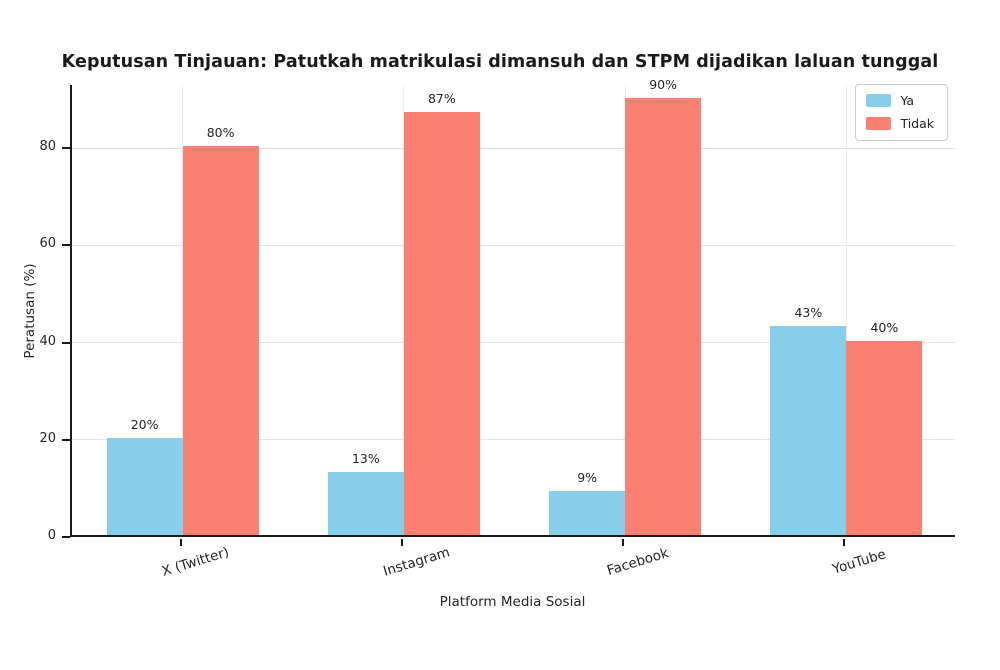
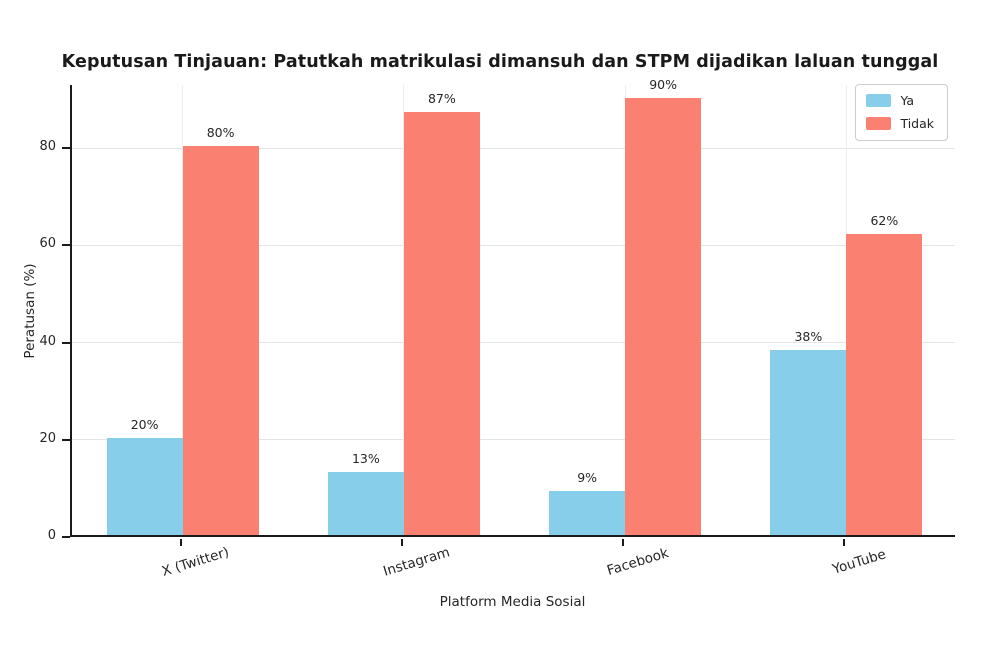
Ya/YouTube: 43% -> 38%
Tidak/YouTube: 40% -> 62%
